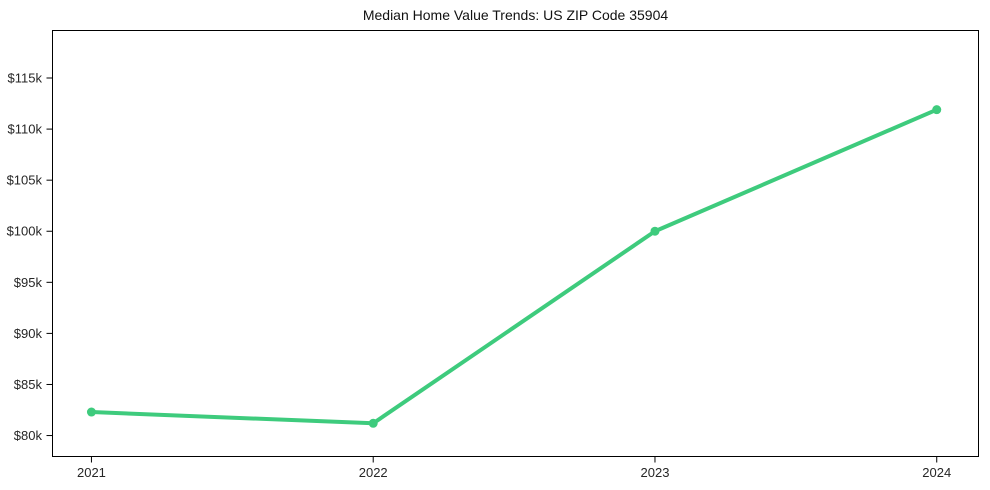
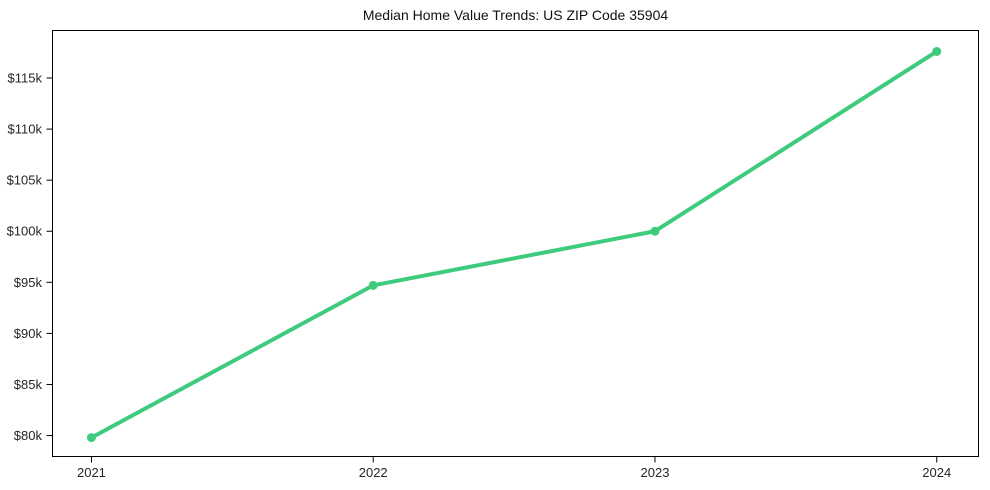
2021: $82.3k -> $79.8k
2022: $81.2k -> $94.7k
2024: $111.9k -> $117.6k
